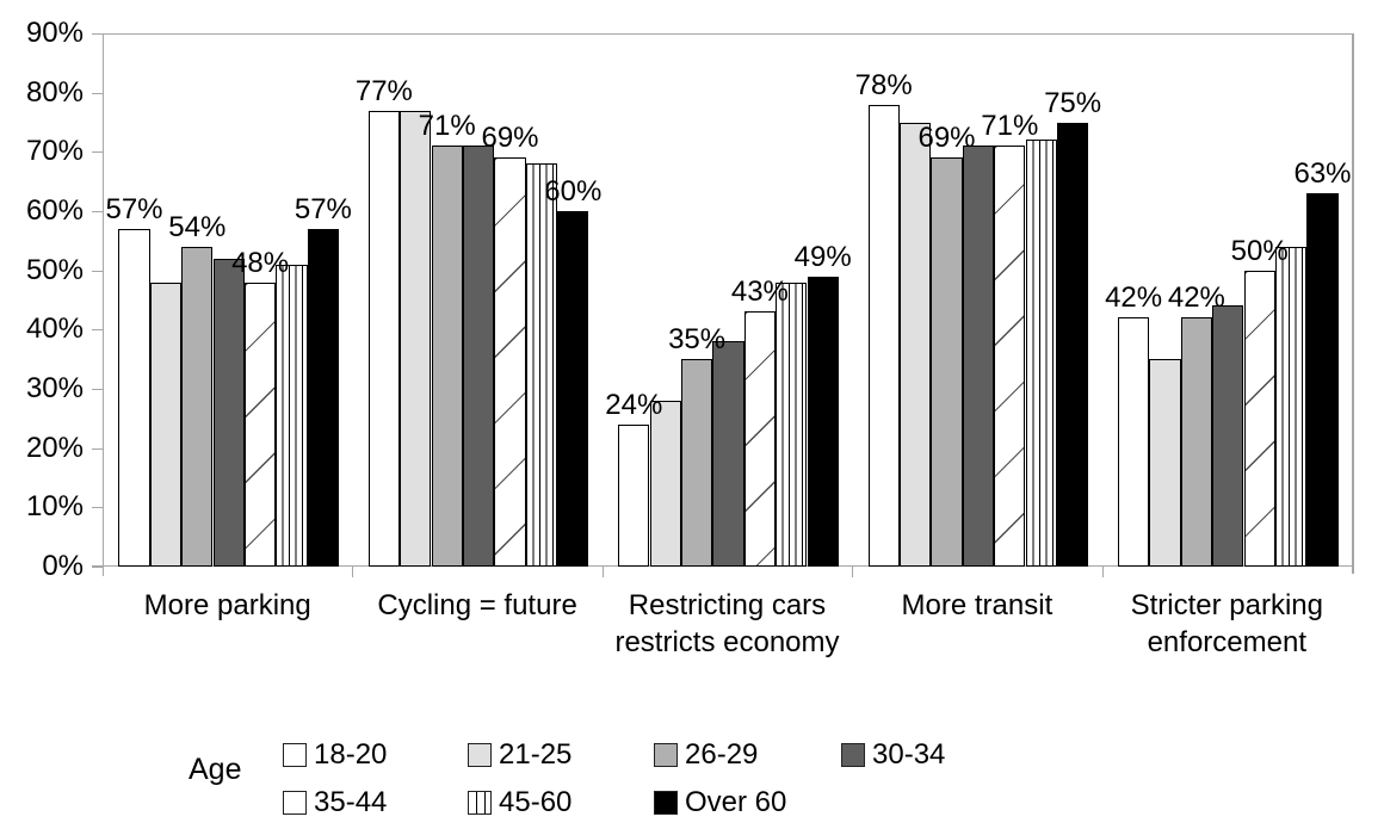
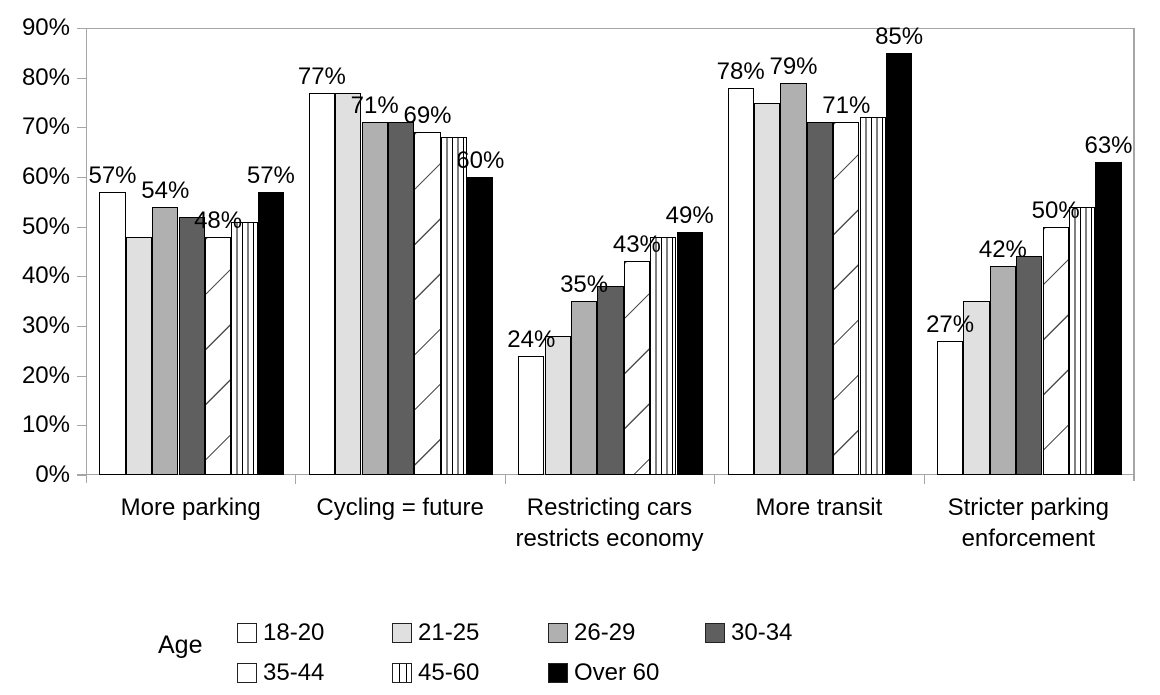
26-29/More transit: 69% -> 79%
Over 60/More transit: 75% -> 85%
18-20/Stricter parking enforcement: 42% -> 27%
